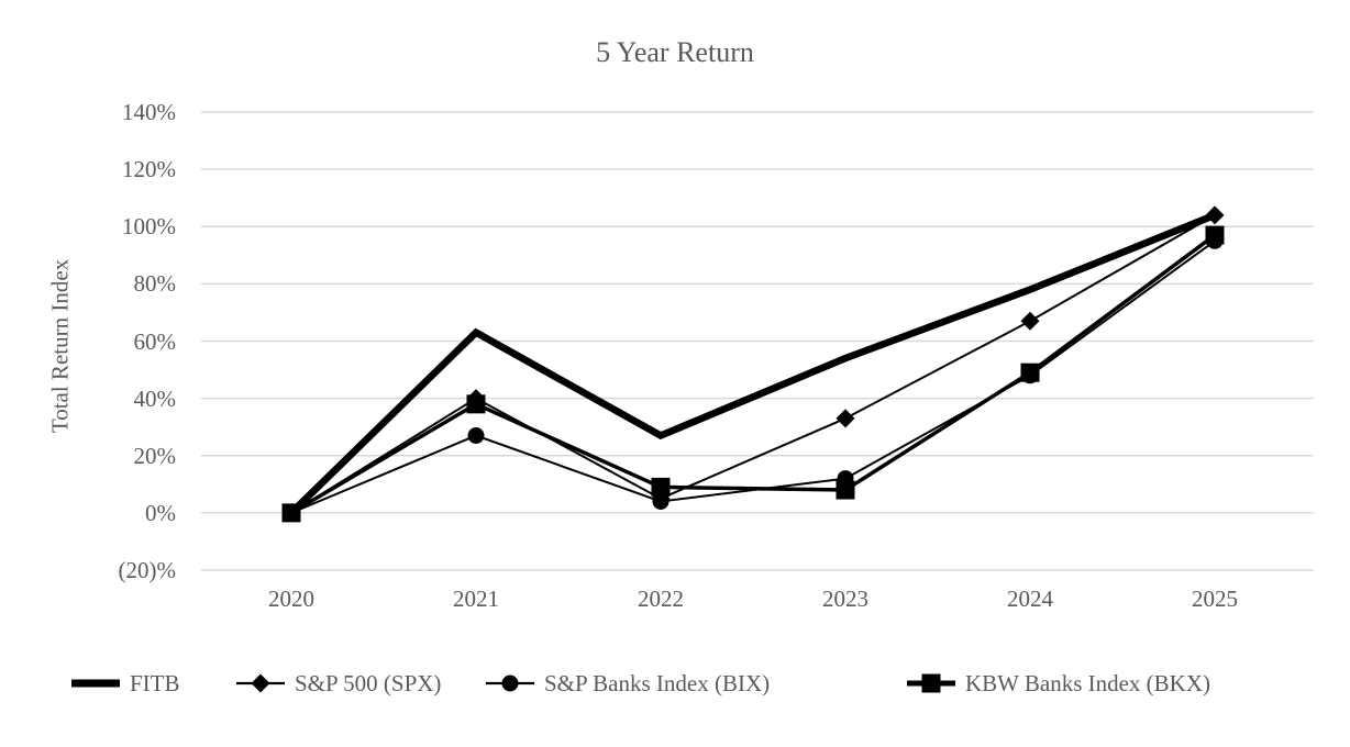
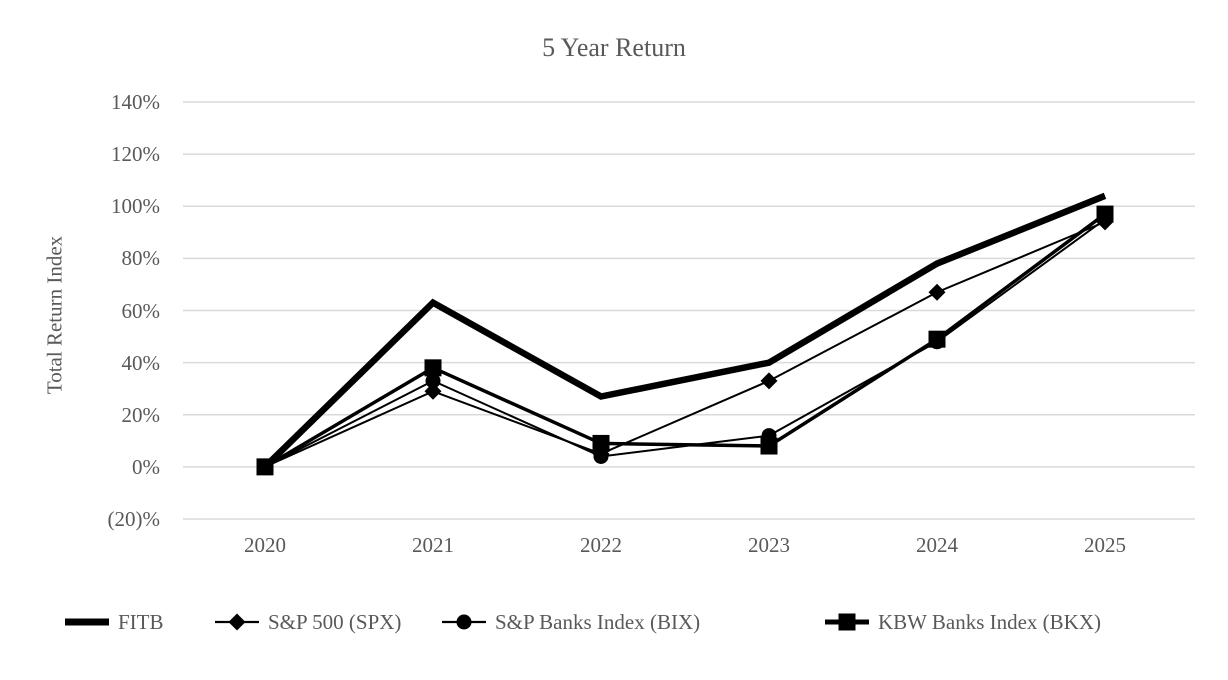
S&P 500 (SPX)/2021: 40% -> 29%
S&P Banks Index (BIX)/2021: 27% -> 33%
FITB/2023: 54% -> 40%
S&P 500 (SPX)/2025: 104% -> 94%
